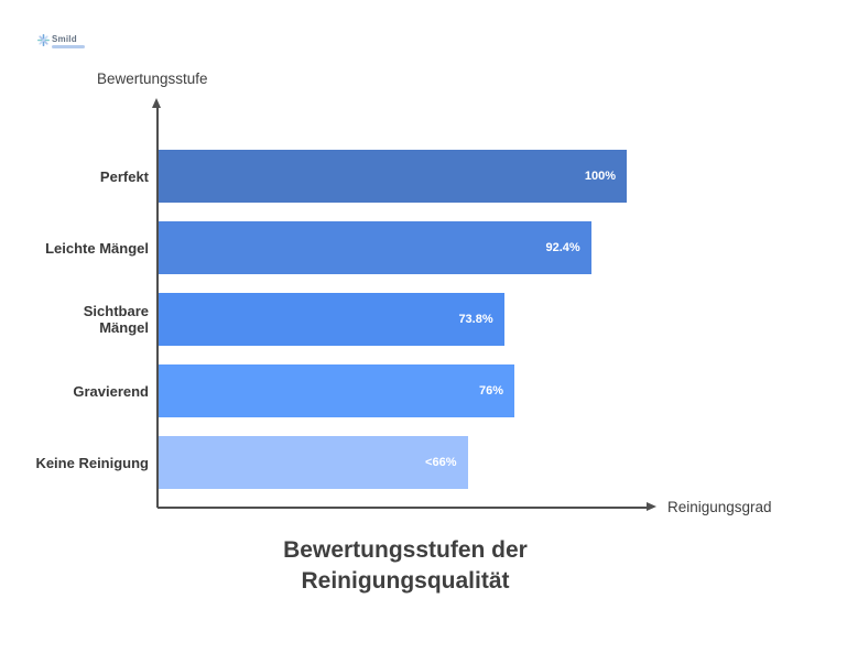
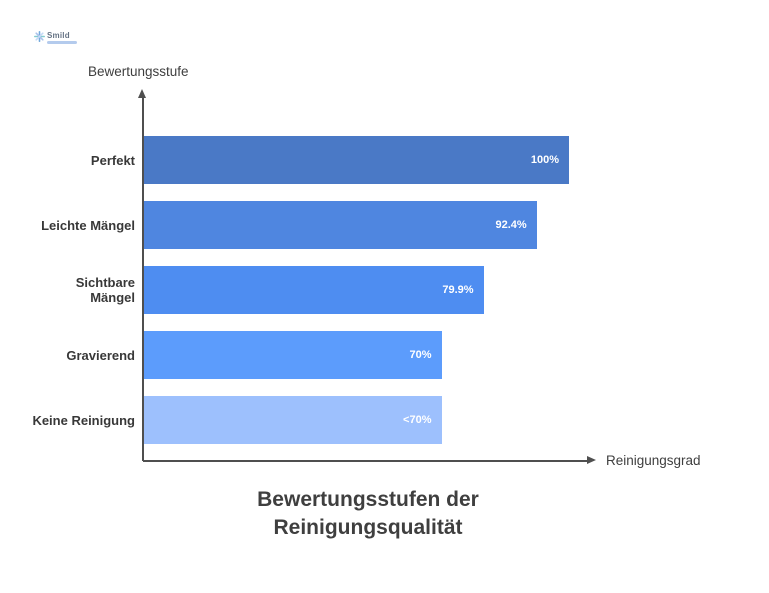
Sichtbare Mängel: 73.8% -> 79.9%
Gravierend: 76% -> 70%
Keine Reinigung: 66 -> 70
